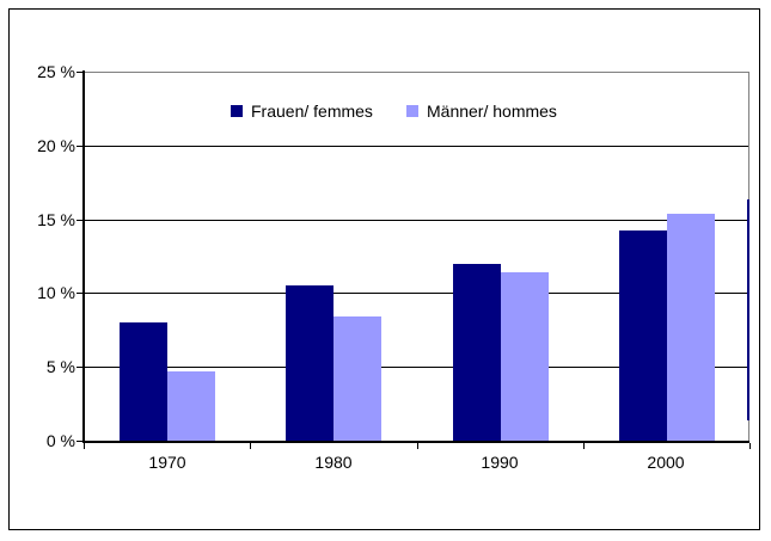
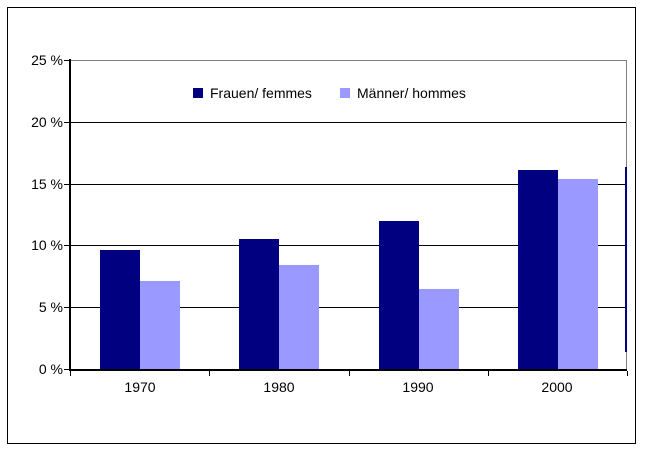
Frauen/ femmes/1970: 8.0% -> 9.6%
Männer/ hommes/1970: 4.7% -> 7.1%
Männer/ hommes/1990: 11.4% -> 6.5%
Frauen/ femmes/2000: 14.2% -> 16.1%
